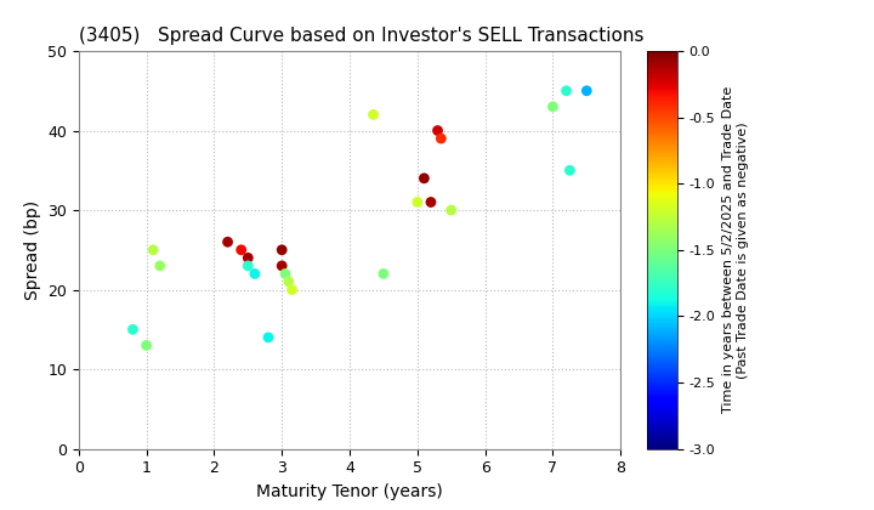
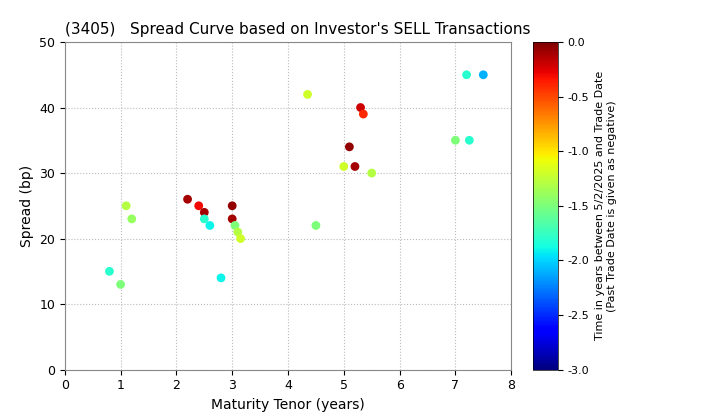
7: 43 -> 35
